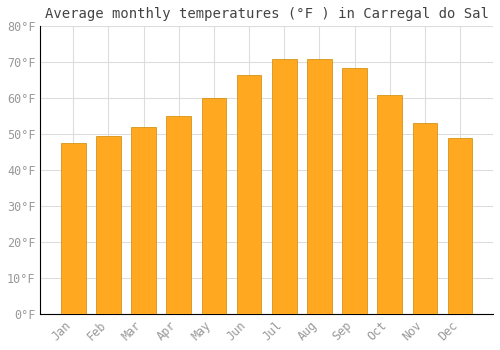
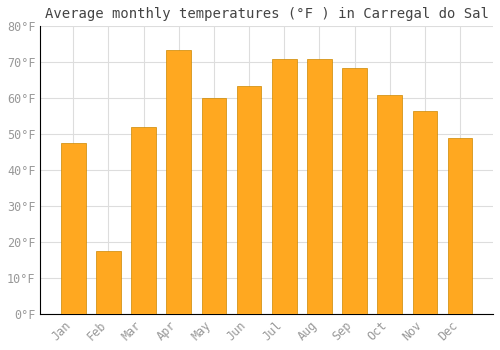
Feb: 49.5°F -> 17.5°F
Apr: 55.0°F -> 73.5°F
Jun: 66.5°F -> 63.5°F
Nov: 53.0°F -> 56.5°F
